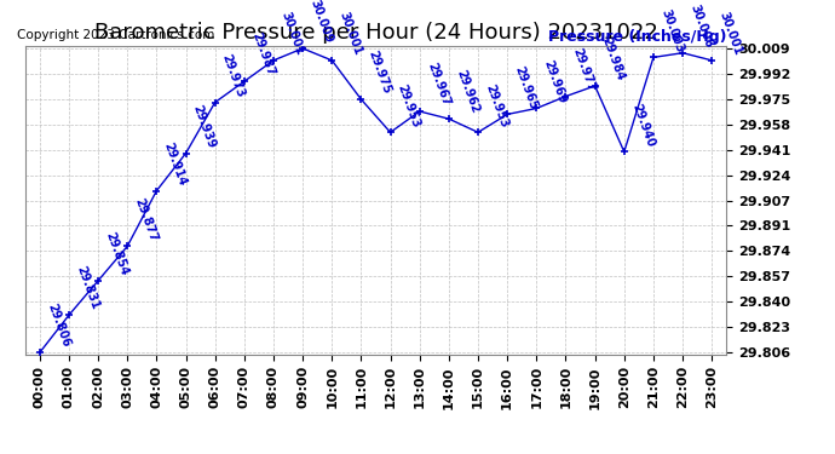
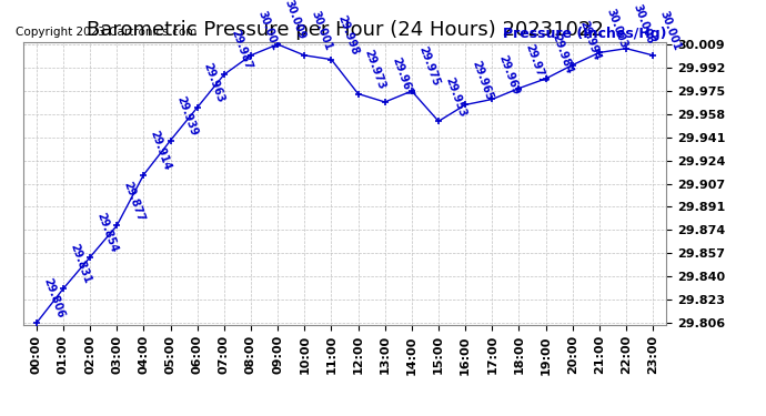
06:00: 29.973 -> 29.963
11:00: 29.975 -> 29.998
12:00: 29.953 -> 29.973
14:00: 29.962 -> 29.975
20:00: 29.940 -> 29.994
